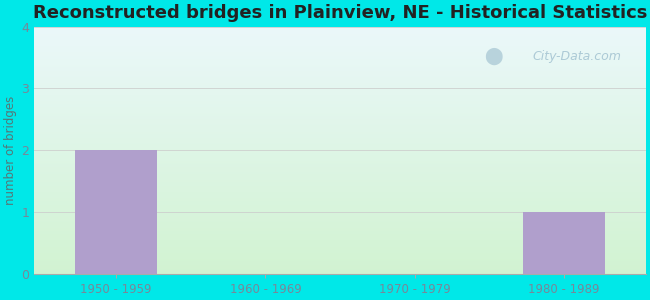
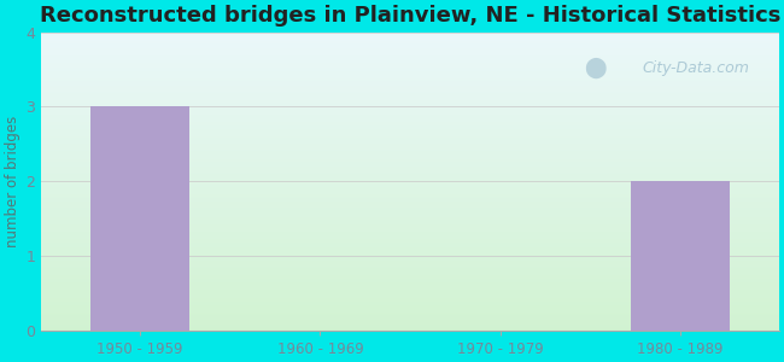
1950 - 1959: 2 -> 3
1980 - 1989: 1 -> 2
